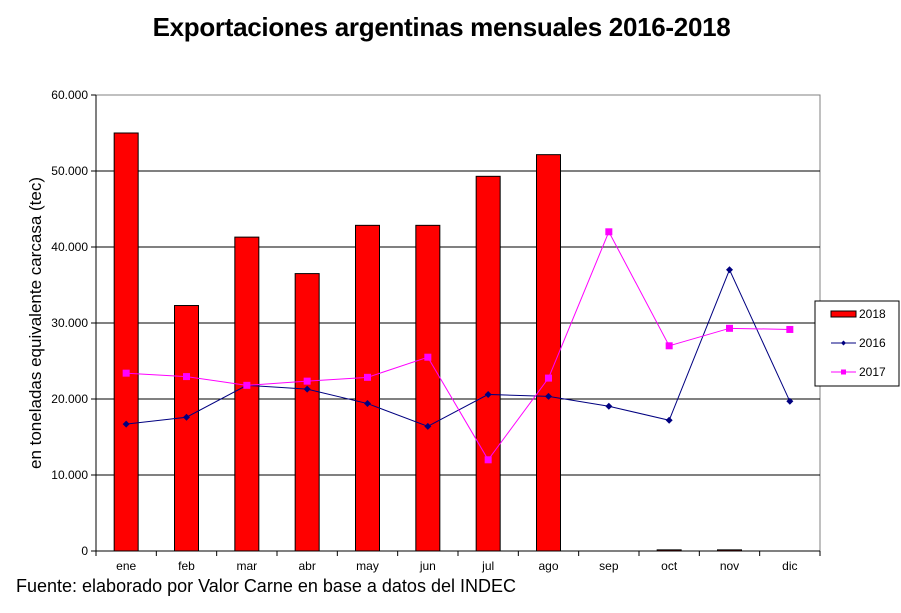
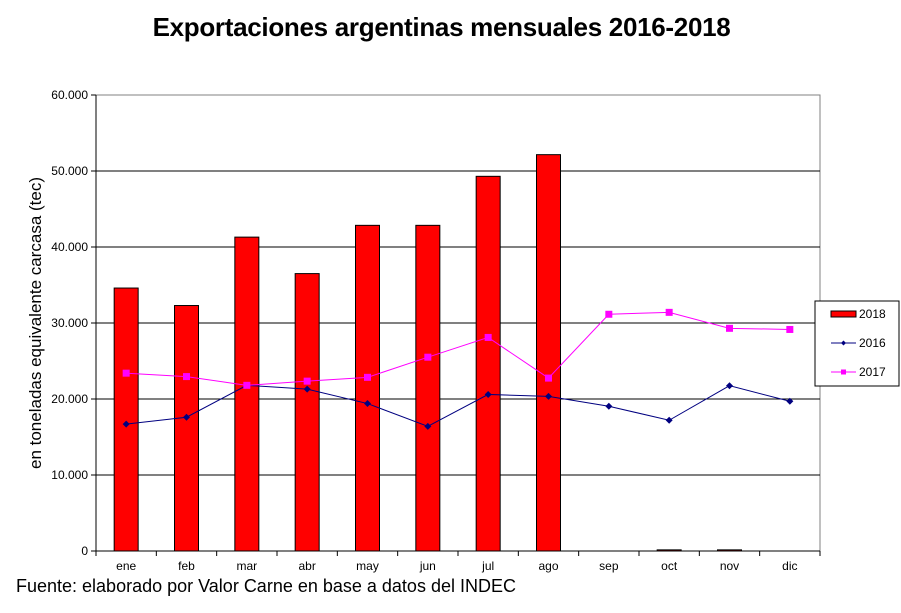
2018/ene: 55000 -> 35000
2017/jul: 12000 -> 28000
2017/sep: 42000 -> 31000
2017/oct: 27000 -> 31000
2016/nov: 37000 -> 22000
